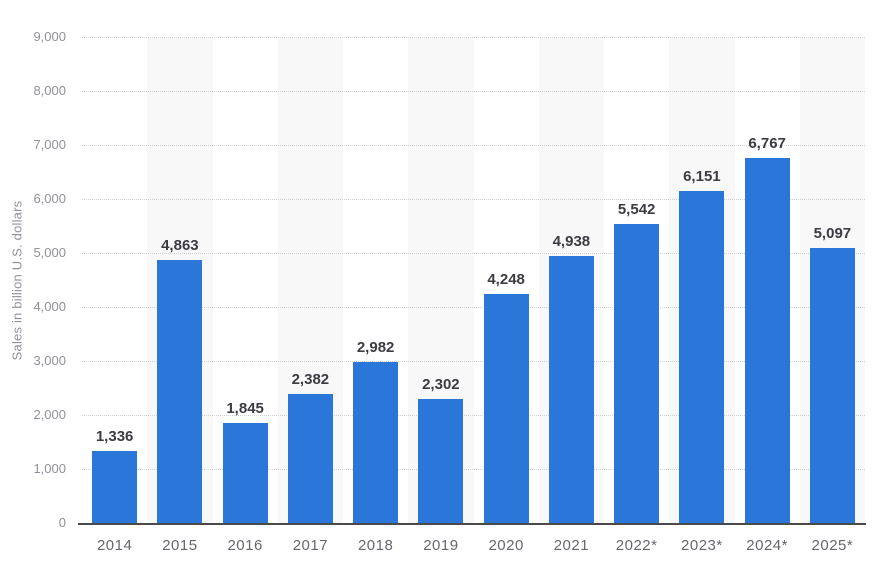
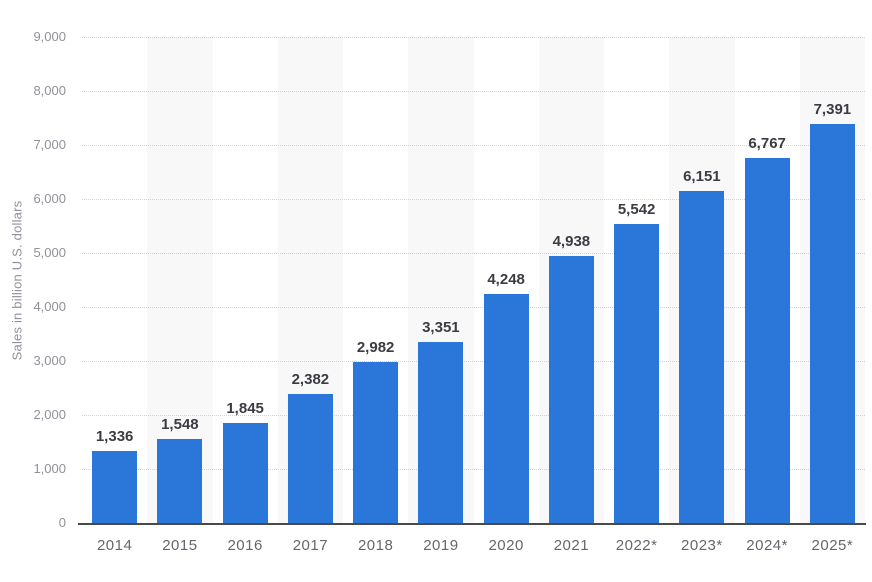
2015: 4,863 -> 1,548
2019: 2,302 -> 3,351
2025*: 5,097 -> 7,391
